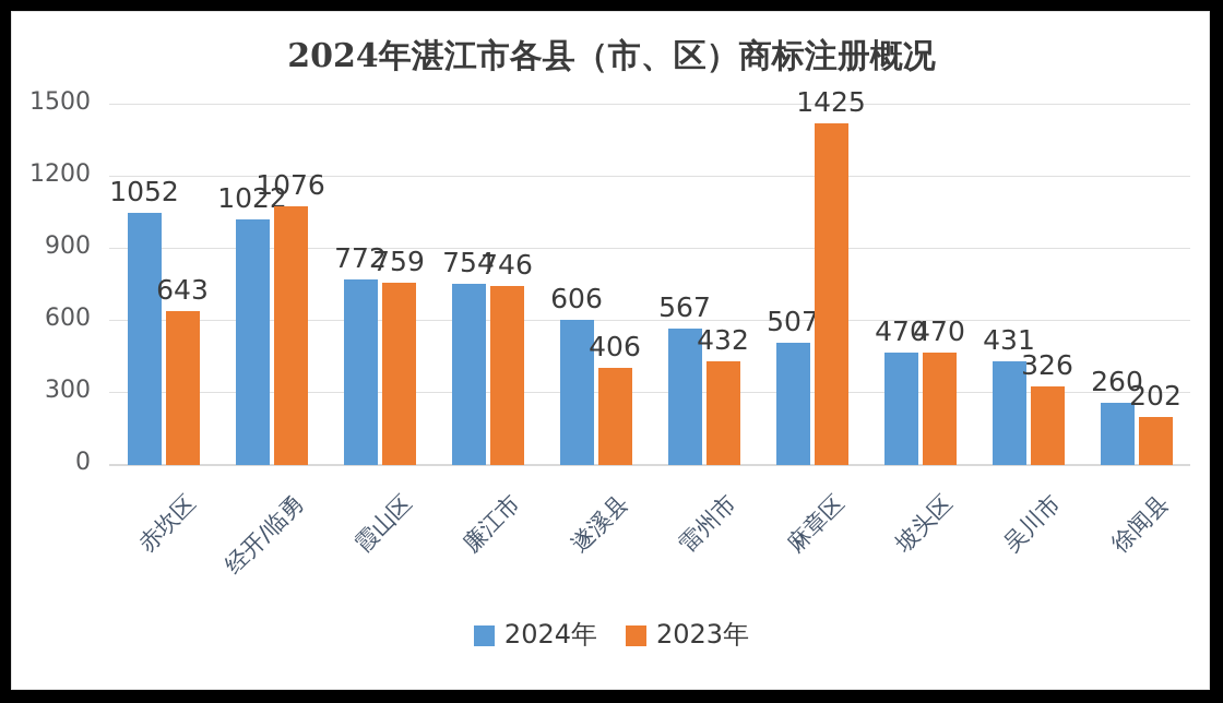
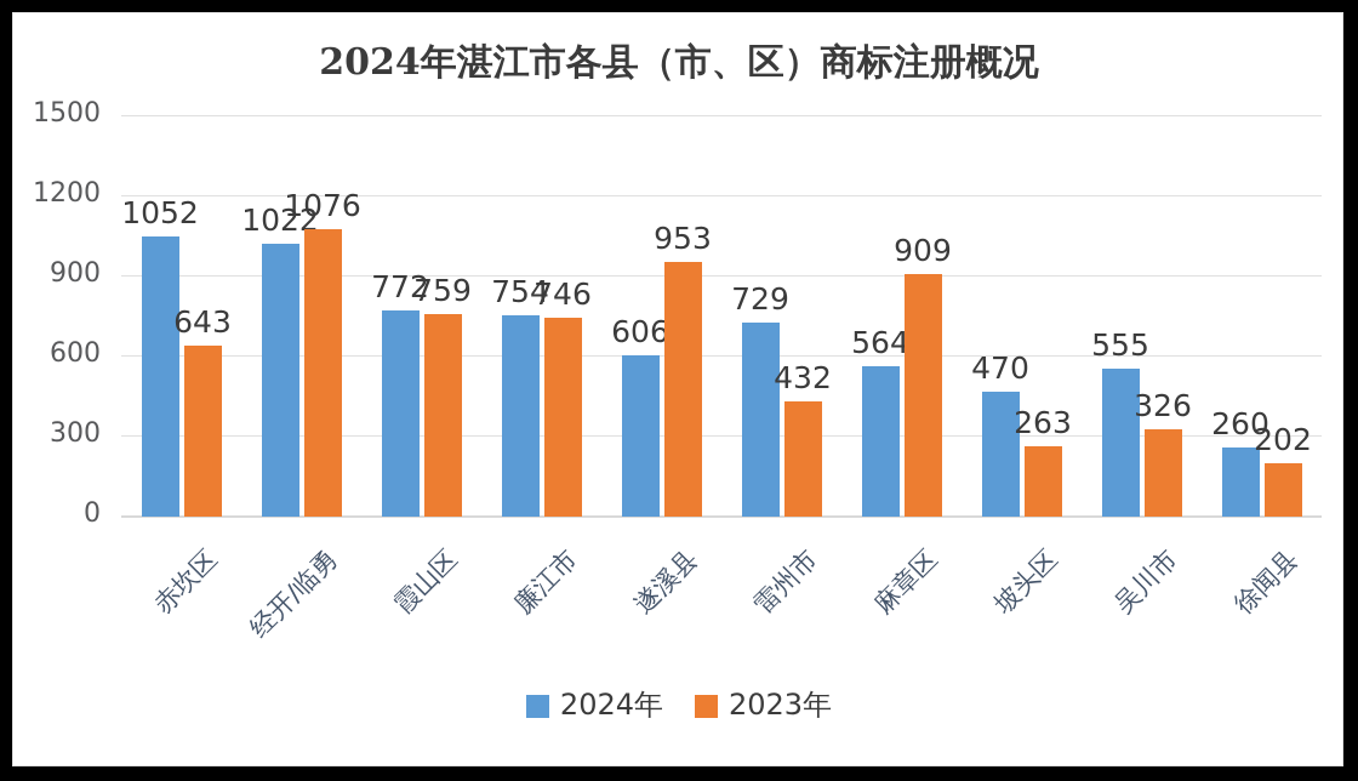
2023年/遂溪县: 406 -> 953
2024年/雷州市: 567 -> 729
2024年/麻章区: 507 -> 564
2023年/麻章区: 1425 -> 909
2023年/坡头区: 470 -> 263
2024年/吴川市: 431 -> 555
